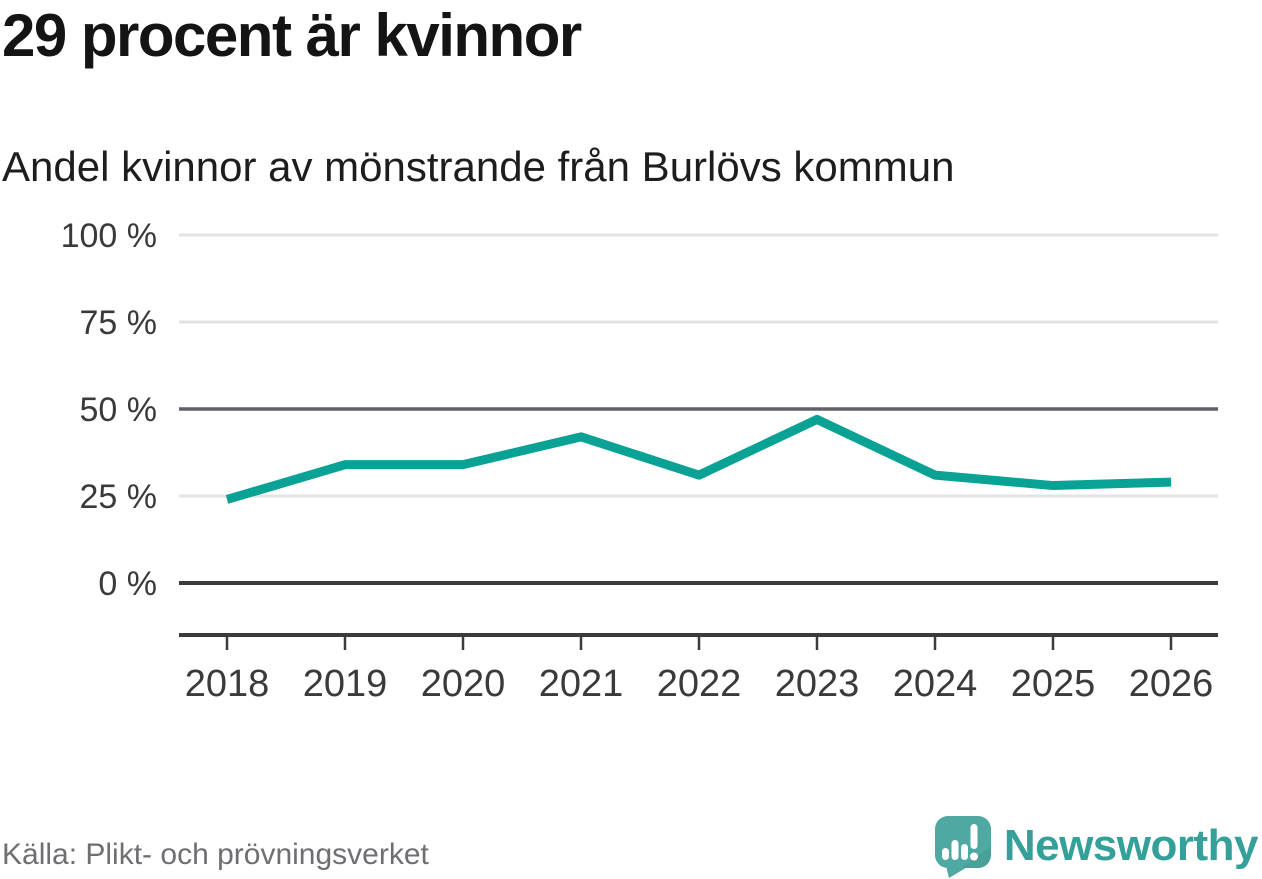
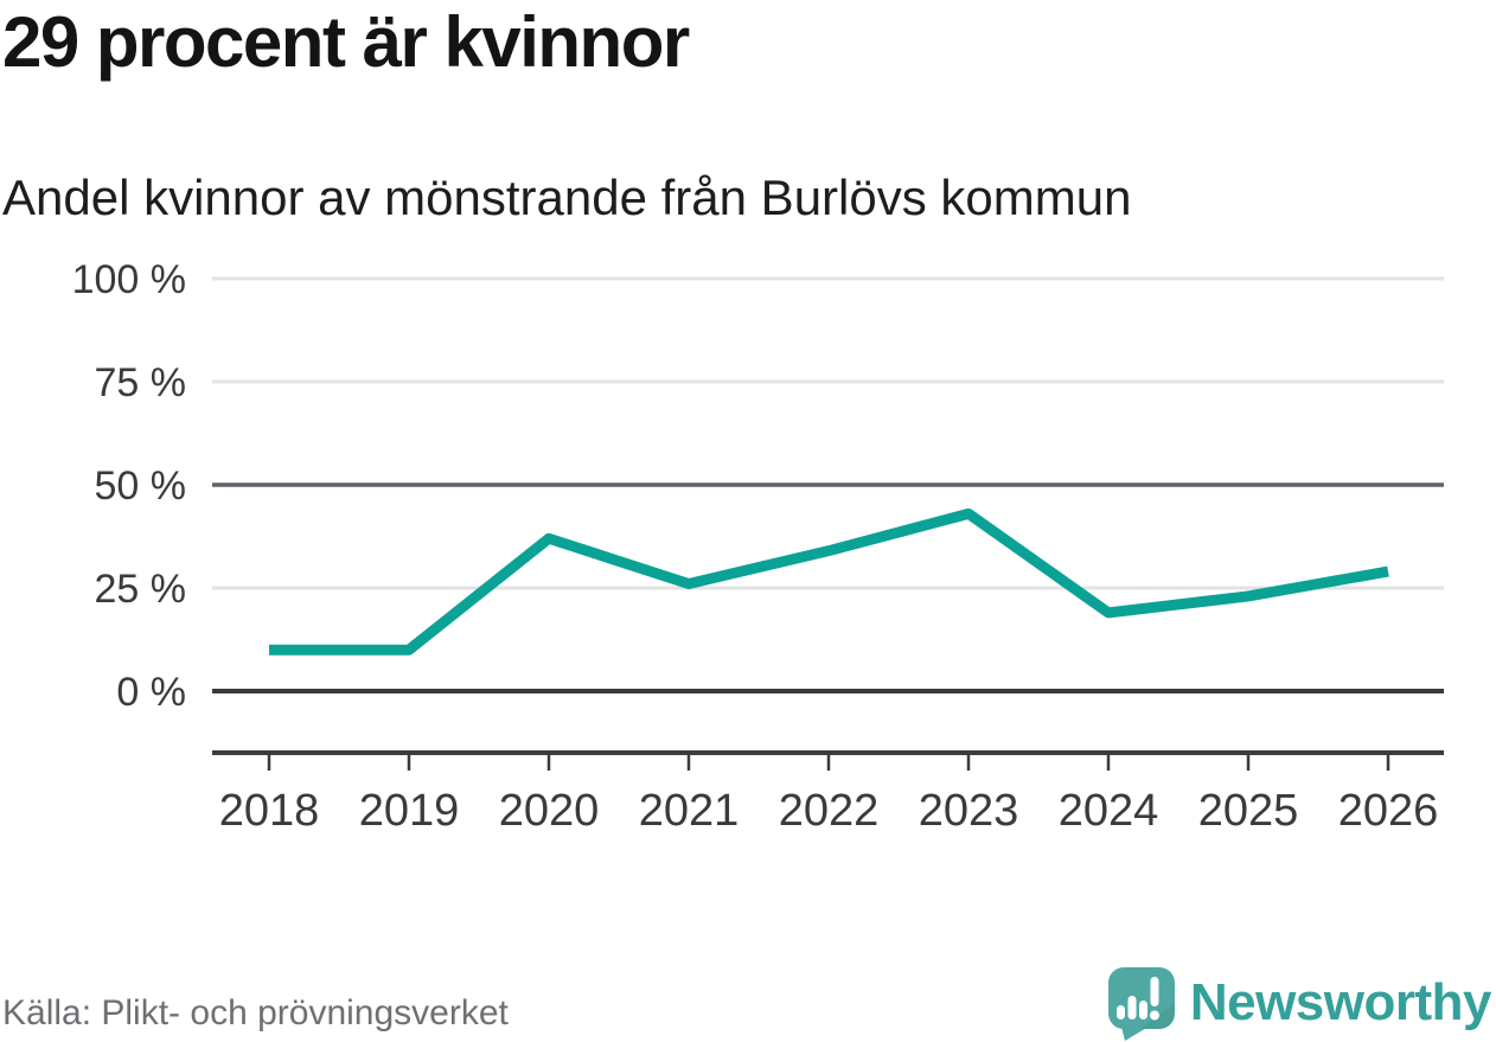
2018: 24% -> 10%
2019: 34% -> 10%
2020: 34% -> 37%
2021: 42% -> 26%
2022: 31% -> 34%
2023: 47% -> 43%
2024: 31% -> 19%
2025: 28% -> 23%
